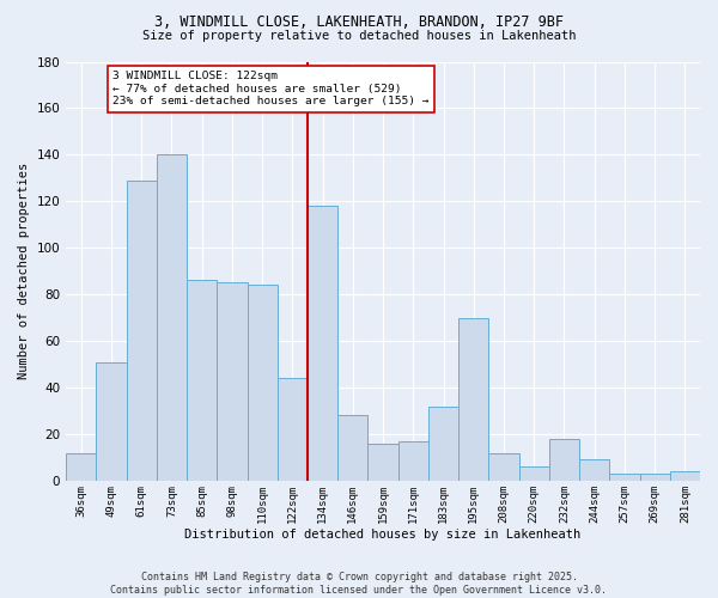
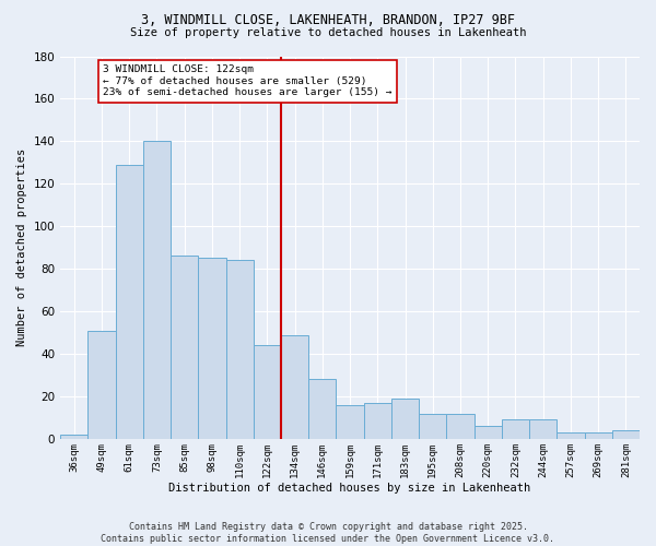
36sqm: 12 -> 2
134sqm: 118 -> 49
183sqm: 32 -> 19
195sqm: 70 -> 12
232sqm: 18 -> 9
